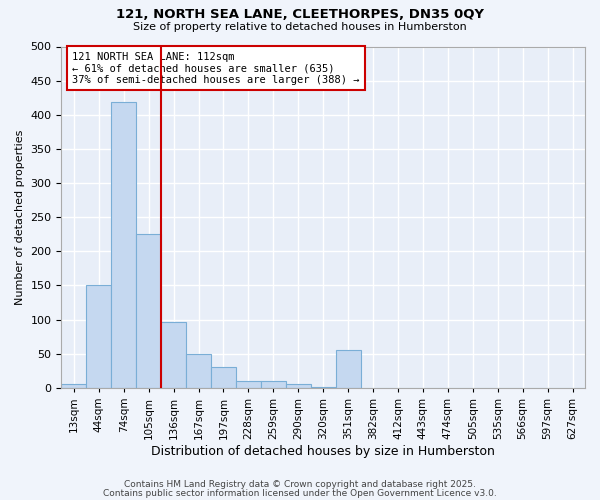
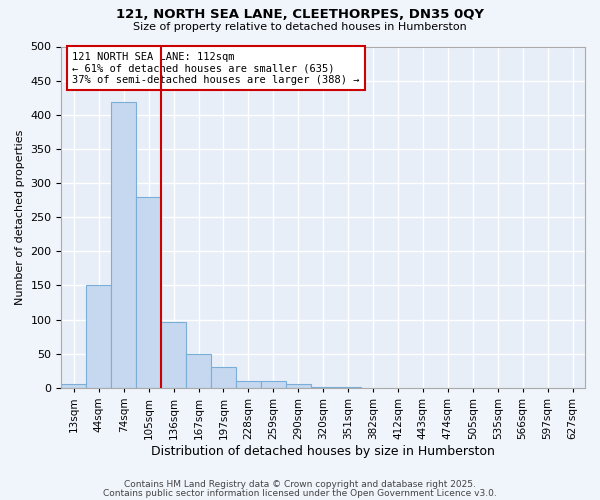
105sqm: 226 -> 280
351sqm: 56 -> 1
